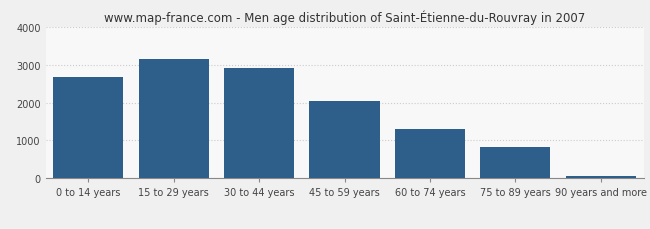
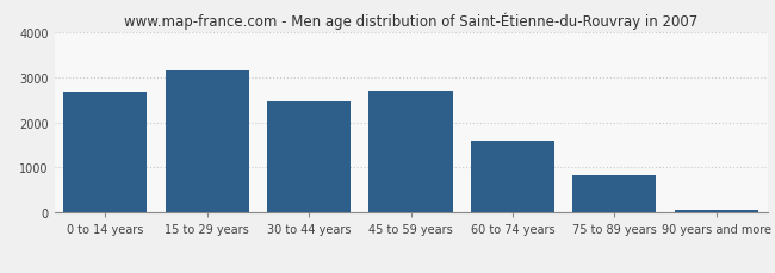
30 to 44 years: 2900 -> 2460
45 to 59 years: 2050 -> 2700
60 to 74 years: 1300 -> 1580
